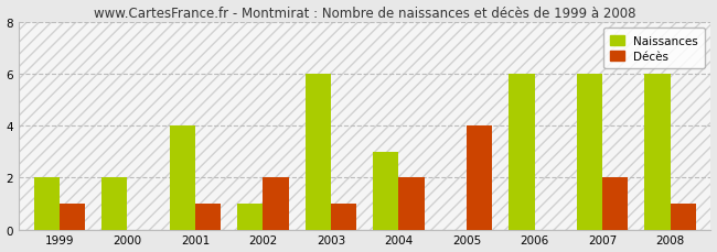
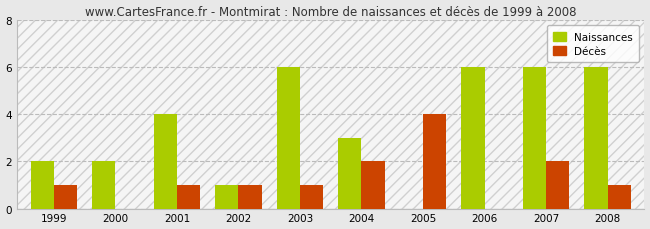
Décès/2002: 2 -> 1
